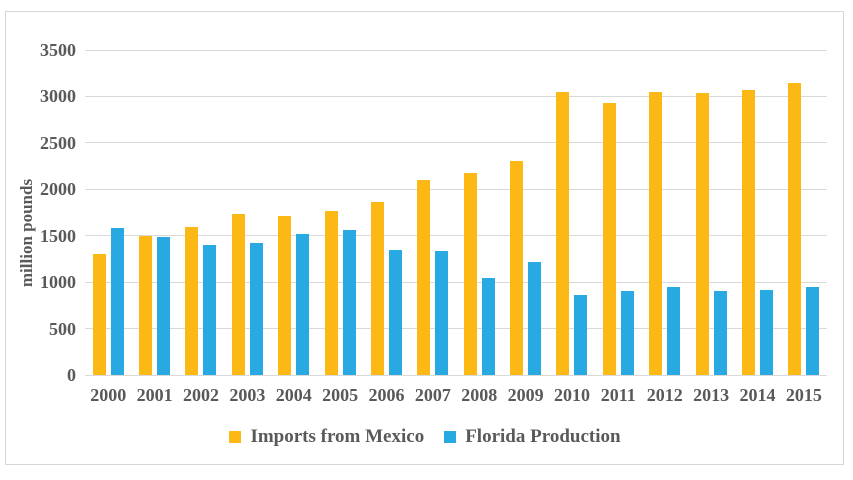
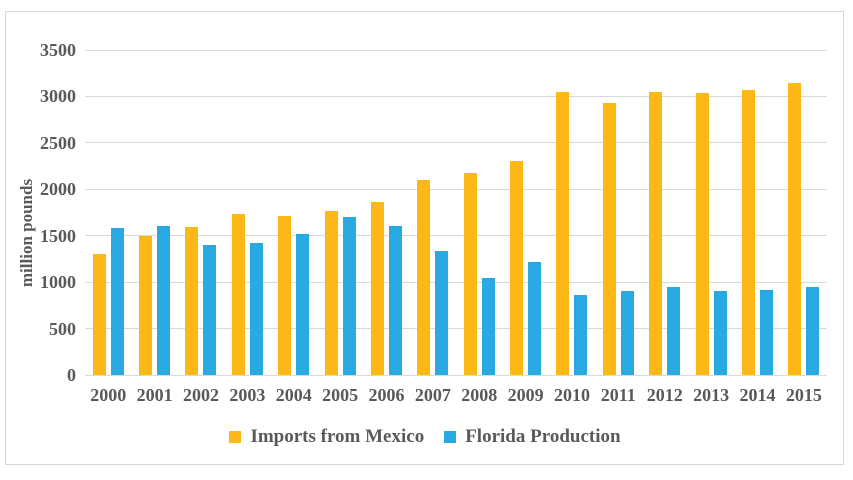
Florida Production/2001: 1500 -> 1600
Florida Production/2005: 1600 -> 1700
Florida Production/2006: 1400 -> 1600
